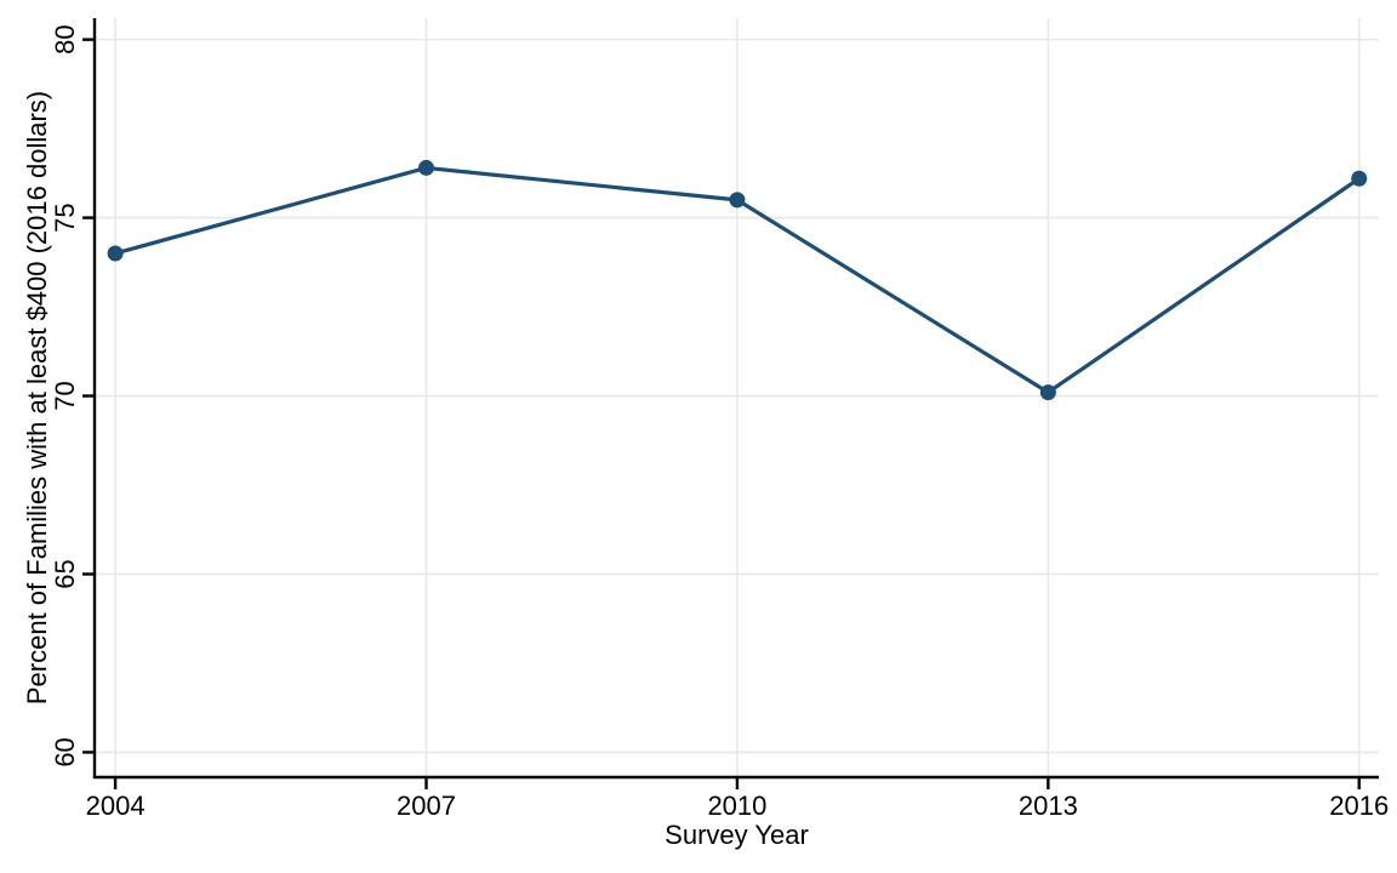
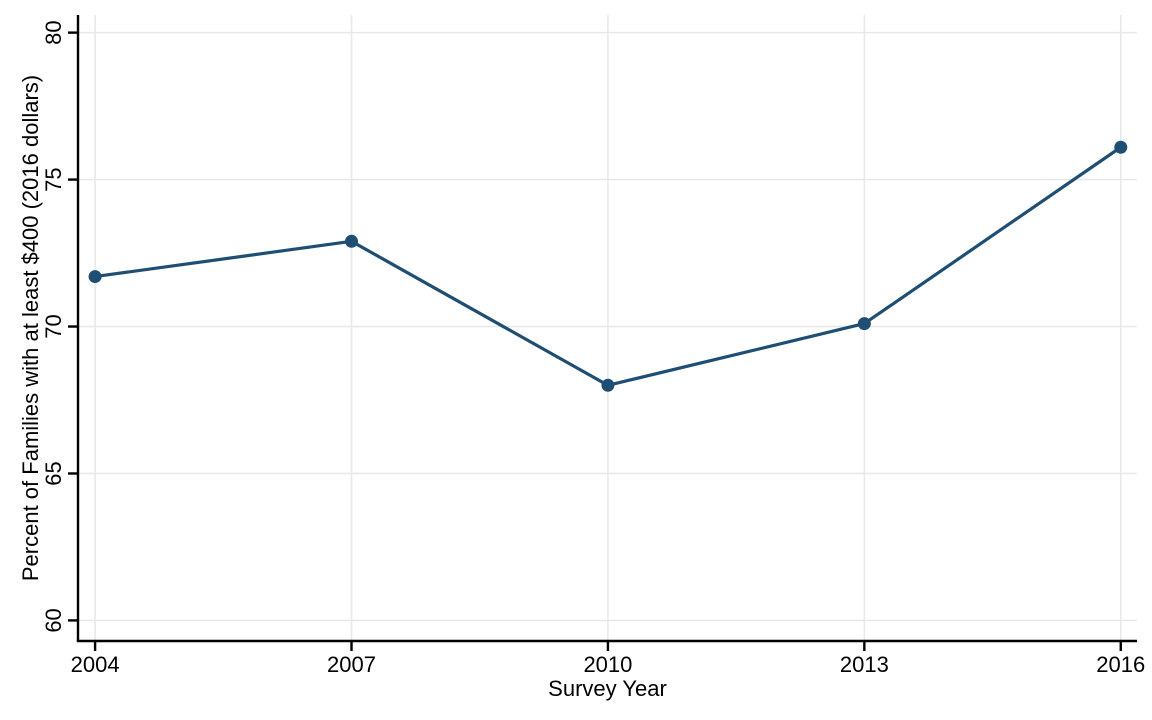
2004: 74.0 -> 71.7
2007: 76.4 -> 72.9
2010: 75.5 -> 68.0
